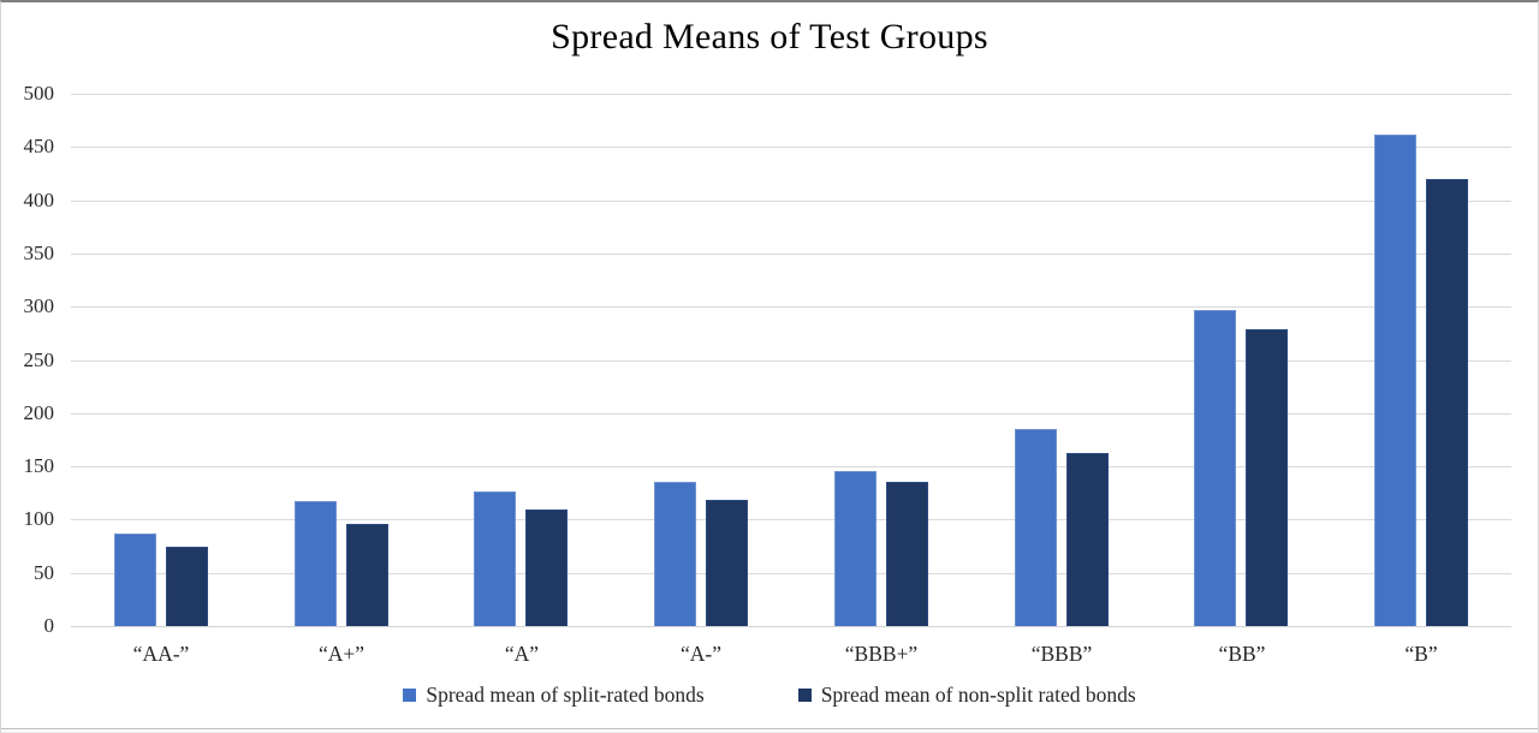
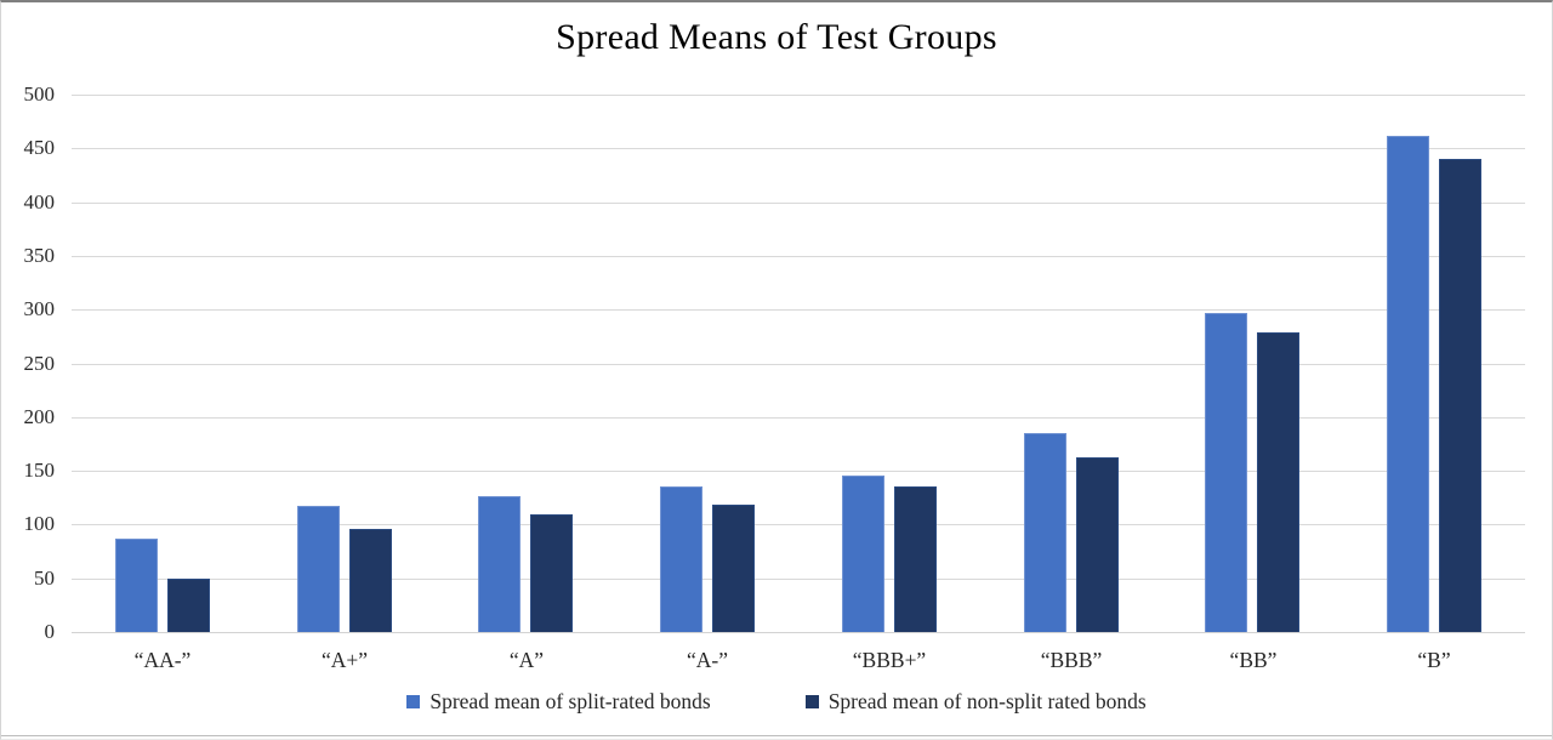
Spread mean of non-split rated bonds/“AA-”: 80 -> 50
Spread mean of non-split rated bonds/“B”: 420 -> 440
